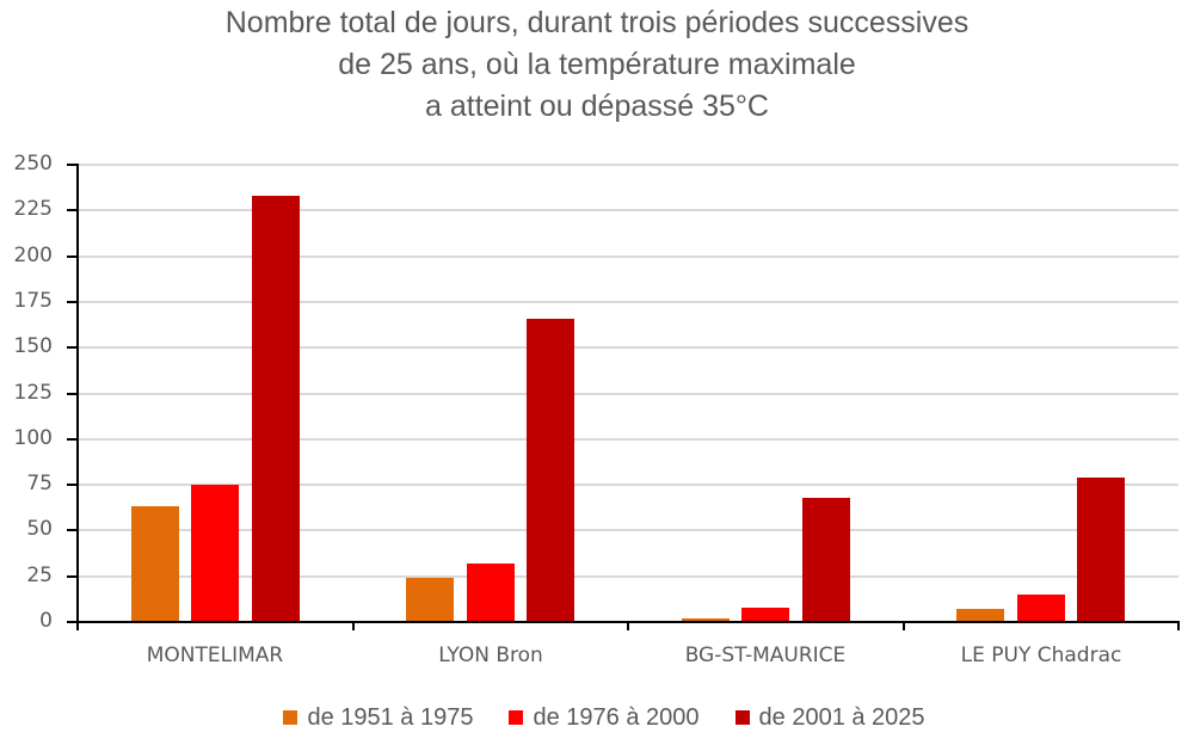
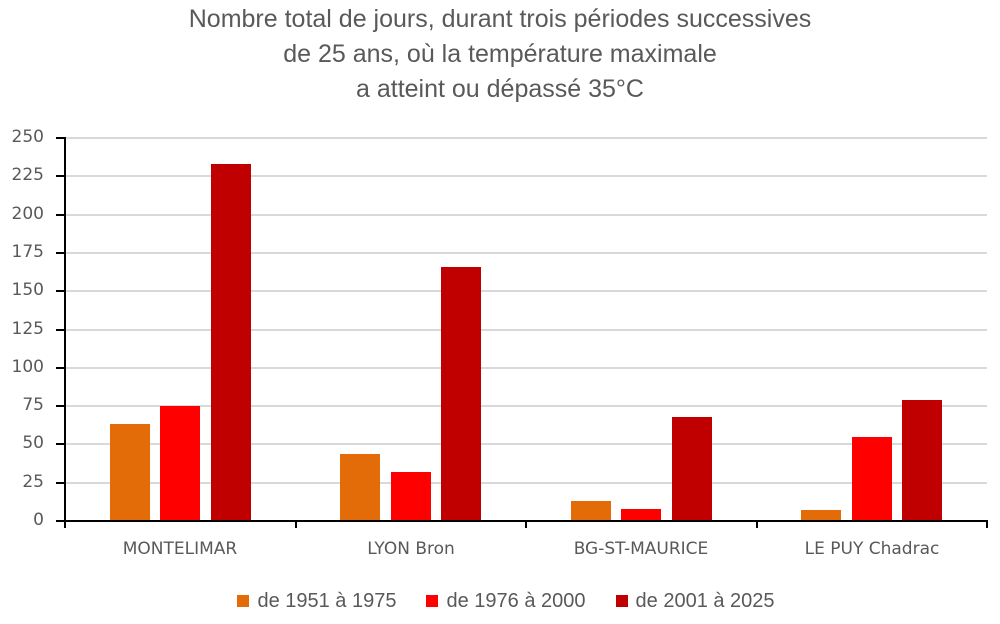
de 1951 à 1975/LYON Bron: 24 -> 44
de 1951 à 1975/BG-ST-MAURICE: 2 -> 13
de 1976 à 2000/LE PUY Chadrac: 15 -> 55
